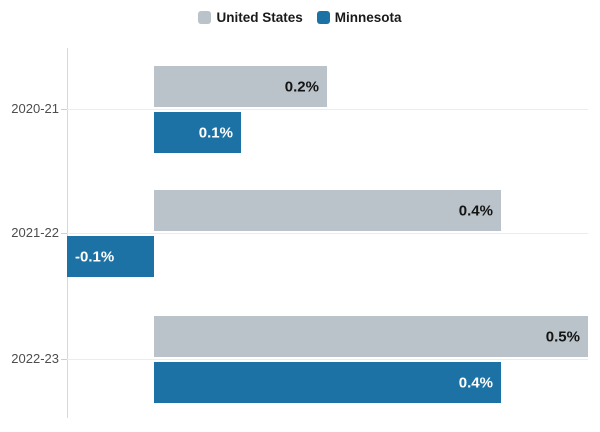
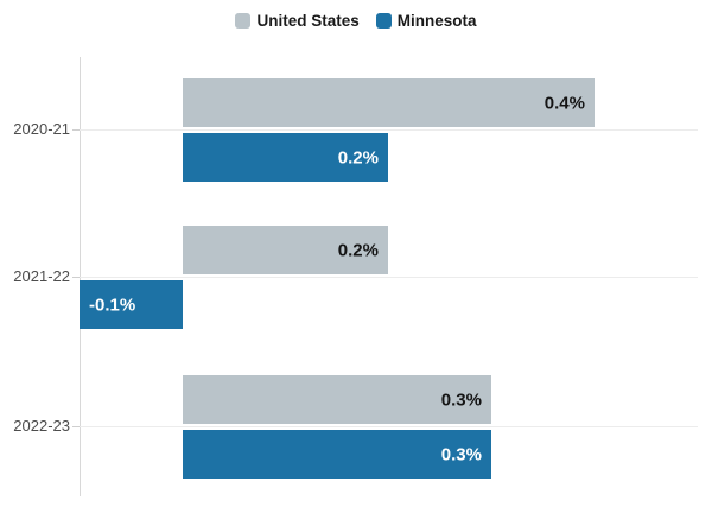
United States/2020-21: 0.2% -> 0.4%
Minnesota/2020-21: 0.1% -> 0.2%
United States/2021-22: 0.4% -> 0.2%
United States/2022-23: 0.5% -> 0.3%
Minnesota/2022-23: 0.4% -> 0.3%
